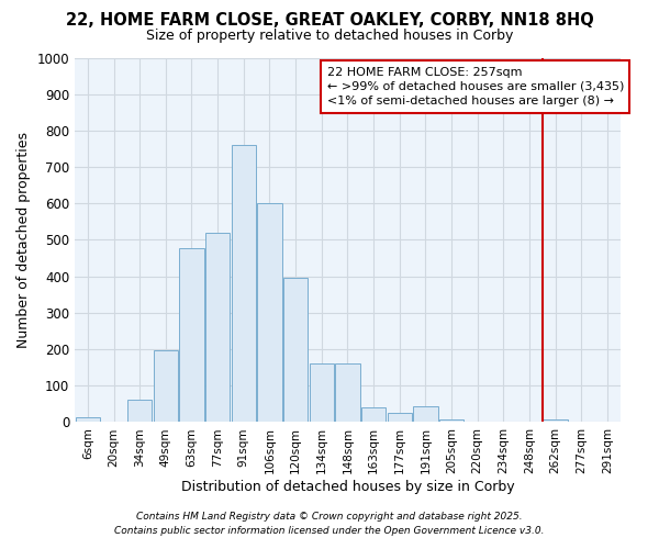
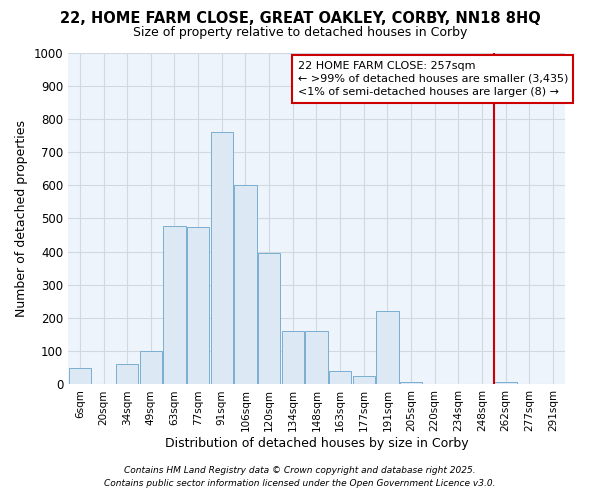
6sqm: 13 -> 50
49sqm: 197 -> 100
77sqm: 520 -> 475
191sqm: 43 -> 220
